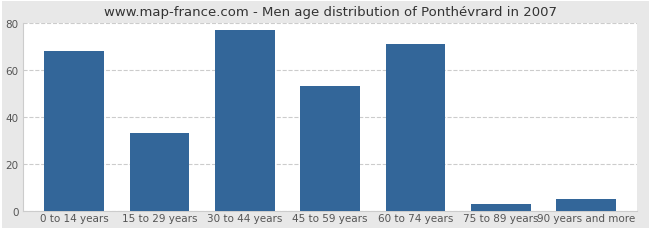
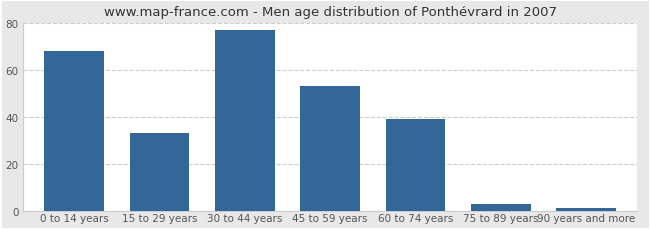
60 to 74 years: 71 -> 39
90 years and more: 5 -> 1
